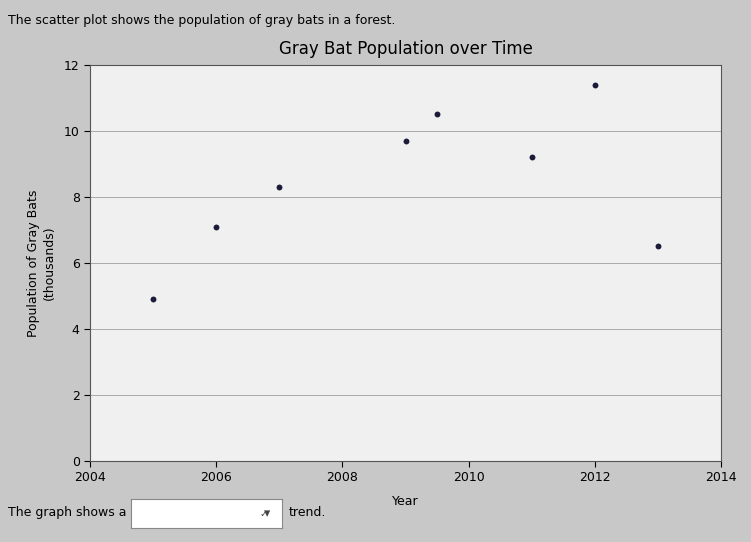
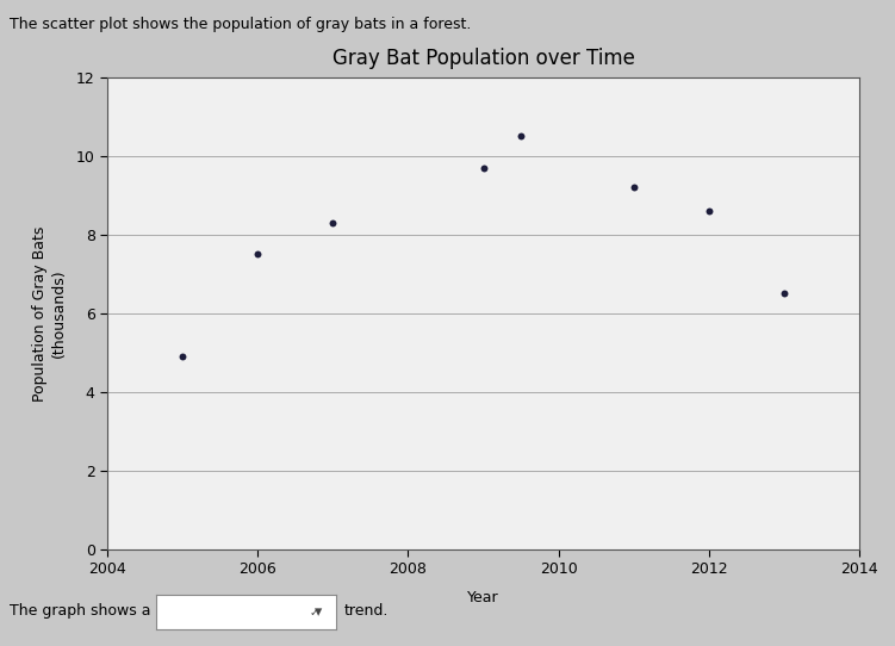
2006: 7.1 -> 7.5
2012: 11.4 -> 8.6
